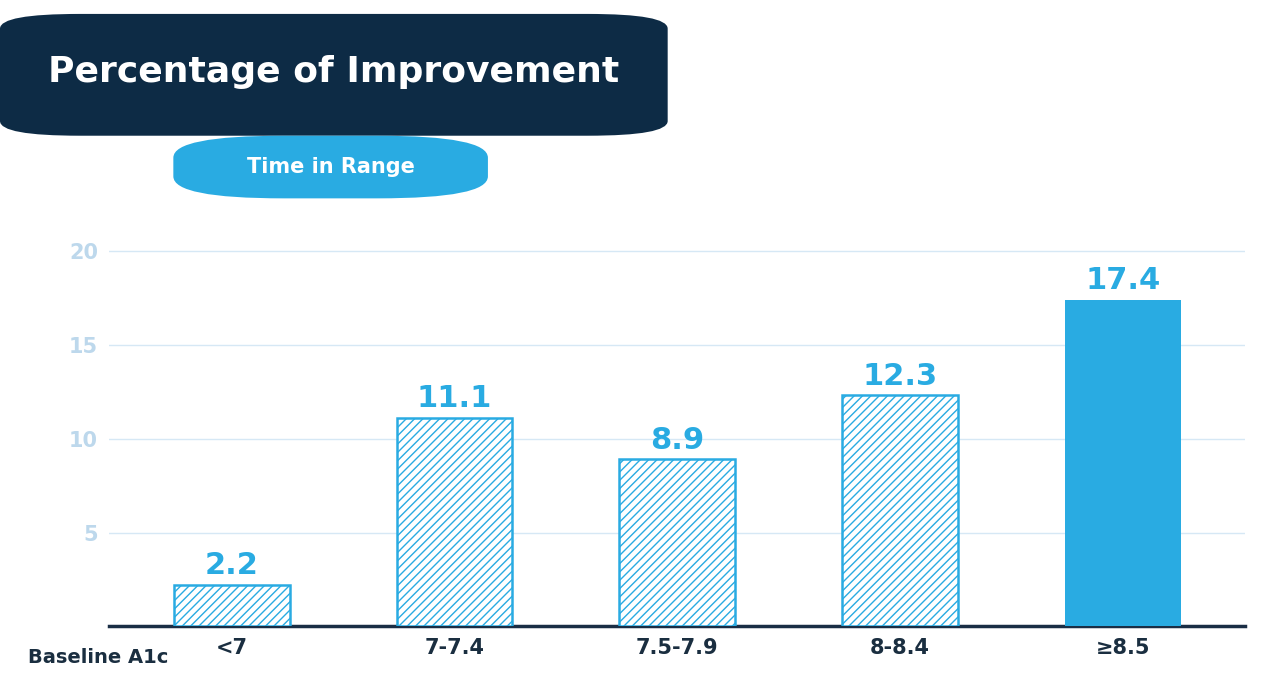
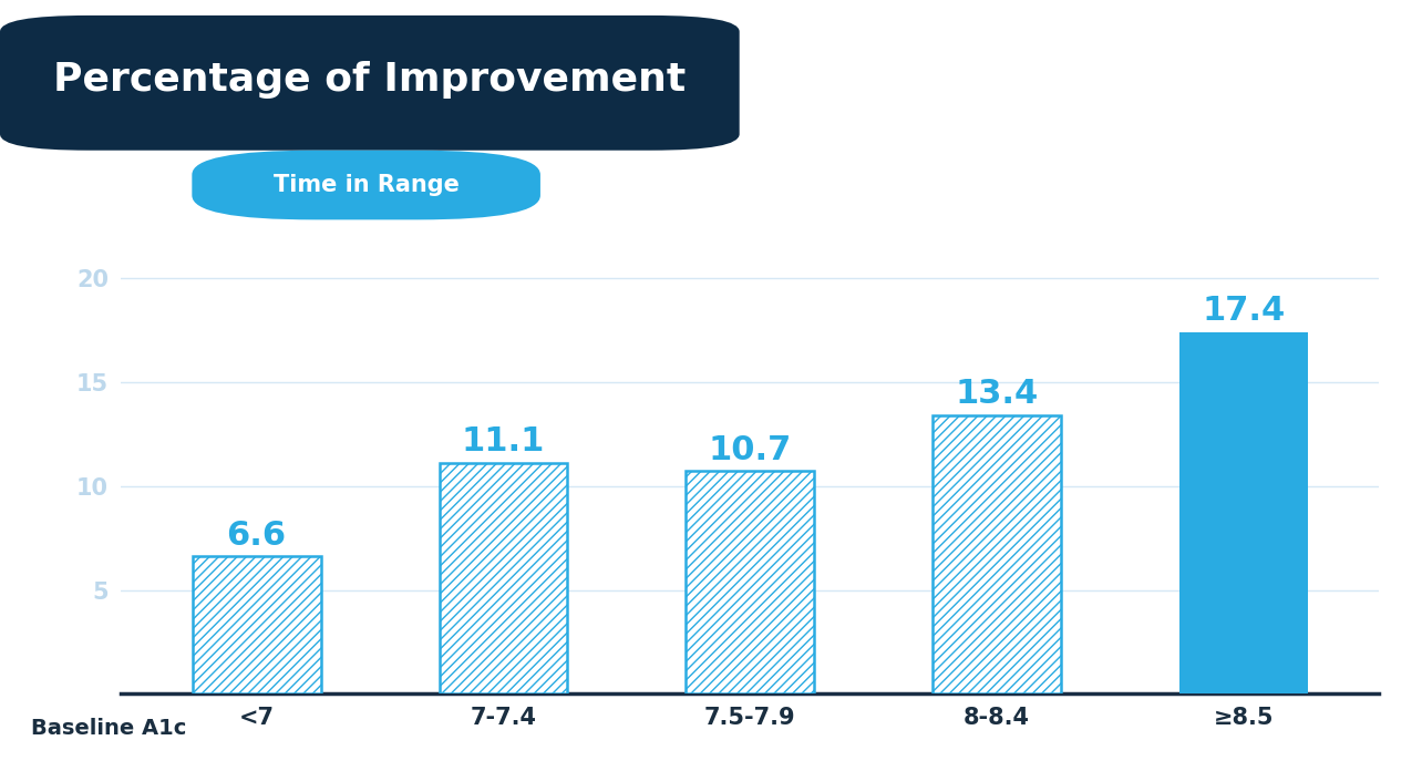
<7: 2.2 -> 6.6
7.5-7.9: 8.9 -> 10.7
8-8.4: 12.3 -> 13.4
